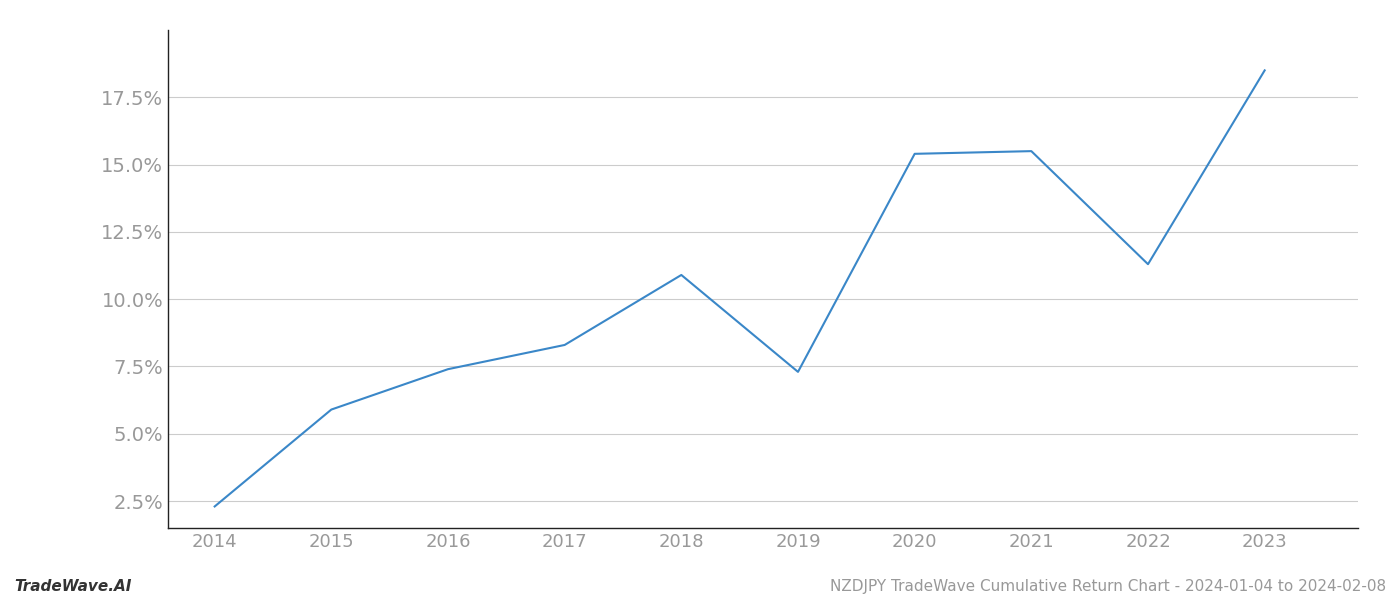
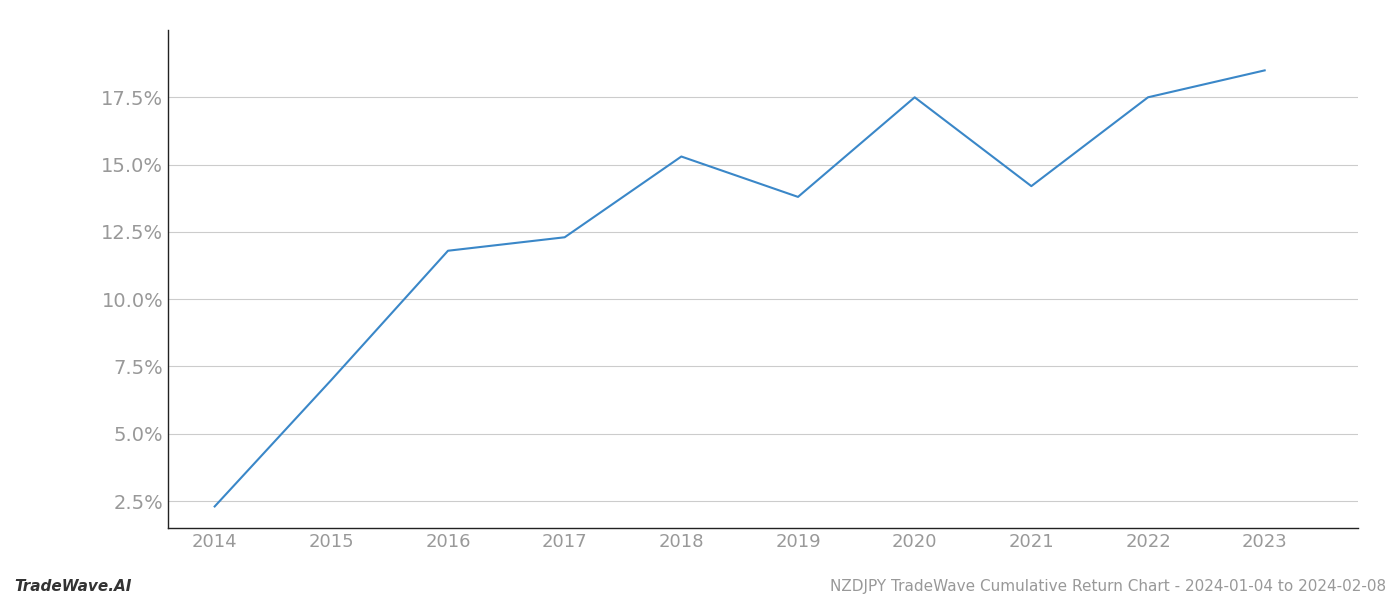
2015: 5.9% -> 7.0%
2016: 7.4% -> 11.8%
2017: 8.3% -> 12.3%
2018: 10.9% -> 15.3%
2019: 7.3% -> 13.8%
2020: 15.4% -> 17.5%
2021: 15.5% -> 14.2%
2022: 11.3% -> 17.5%
